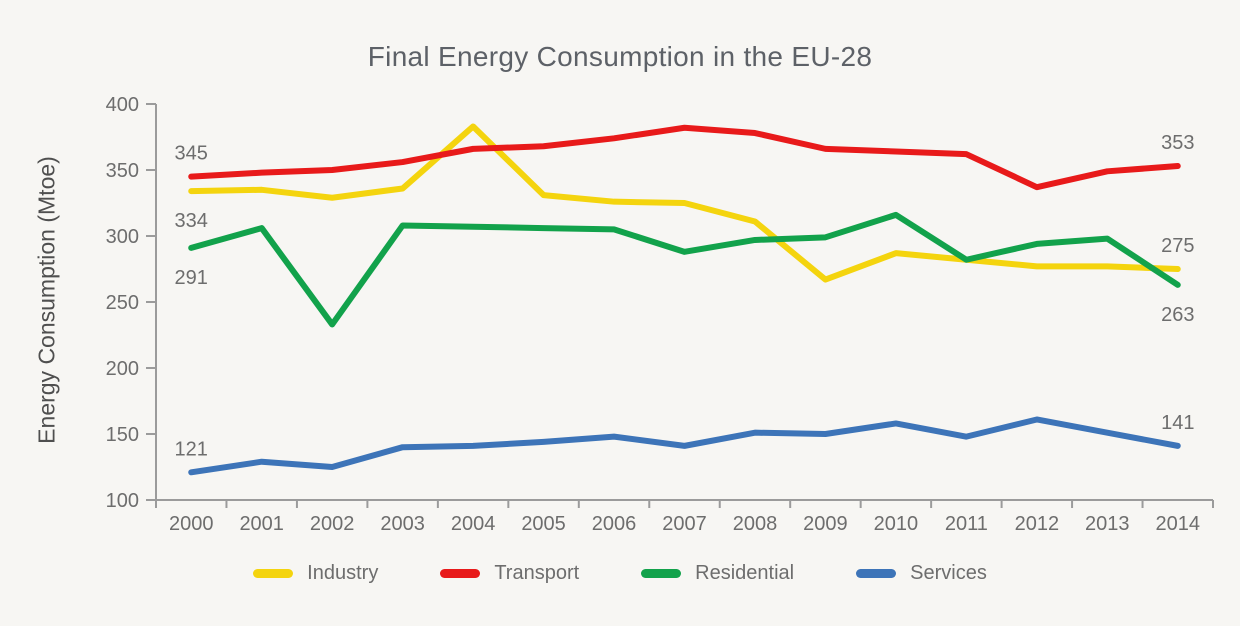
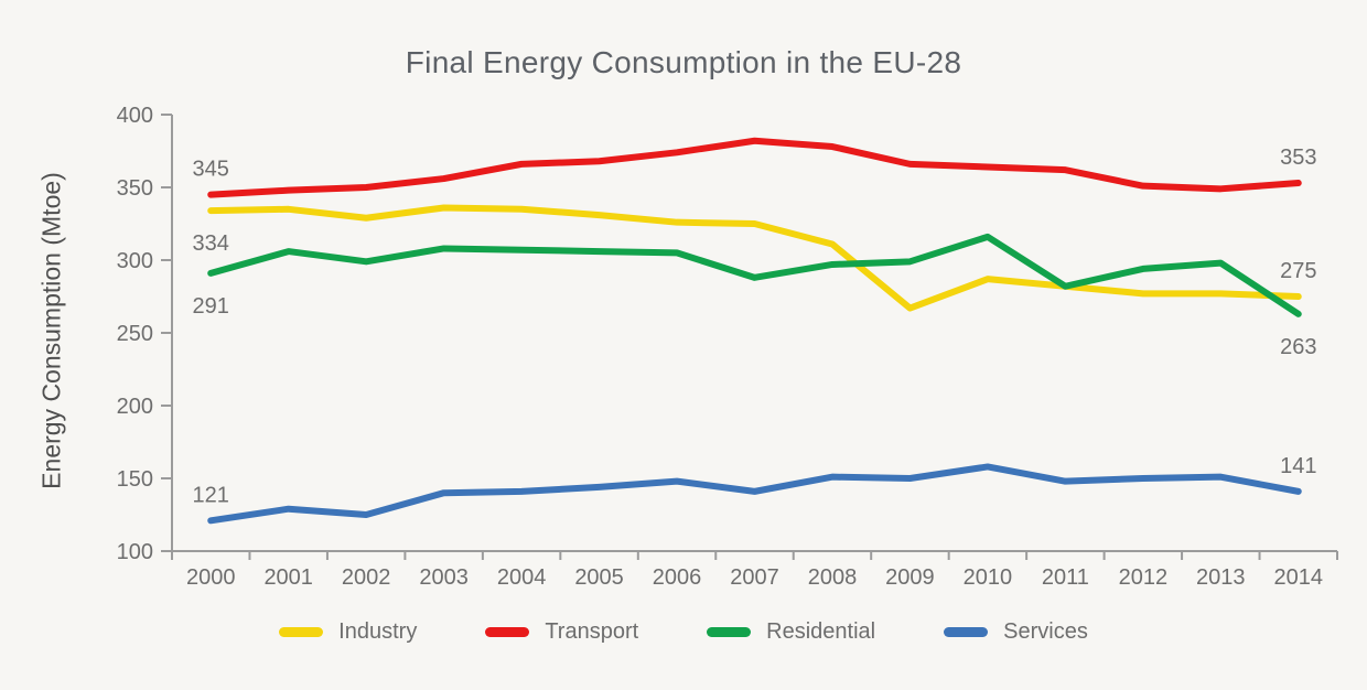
Residential/2002: 233 -> 299
Industry/2004: 383 -> 335
Transport/2012: 337 -> 351
Services/2012: 161 -> 150
